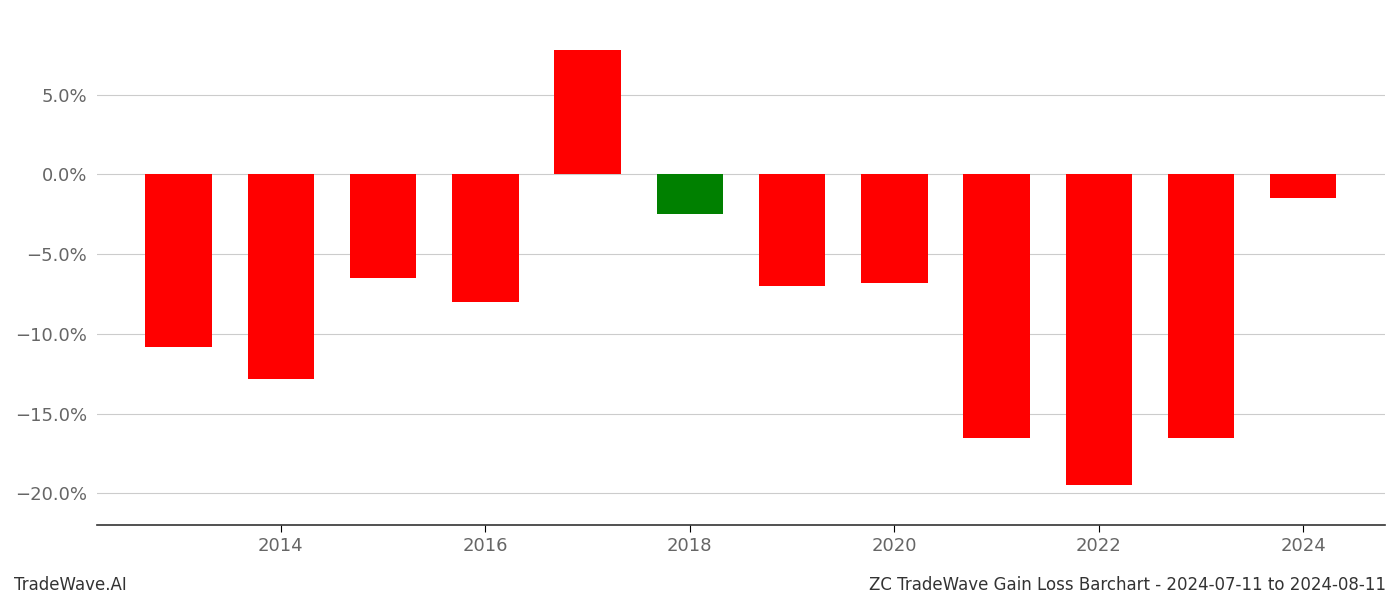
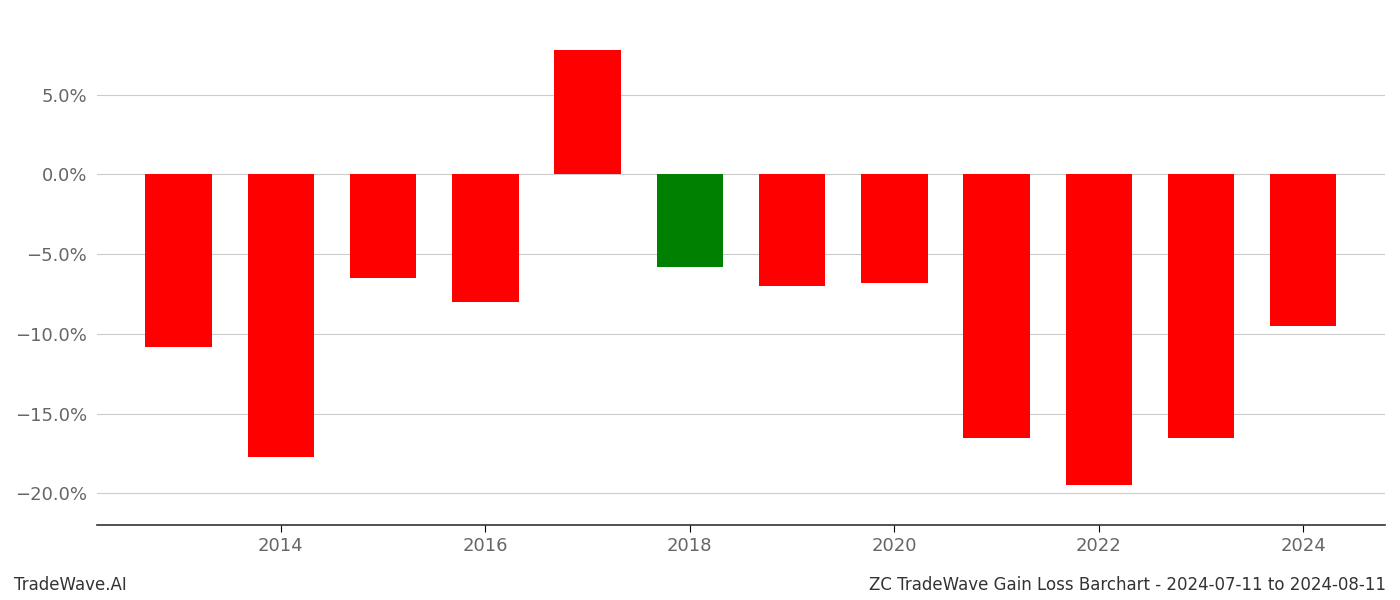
2014: -12.8% -> -17.7%
2018: -2.5% -> -5.8%
2024: -1.5% -> -9.5%
